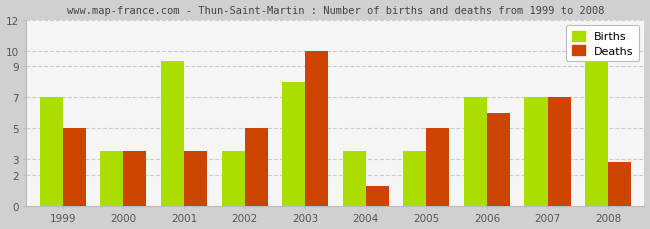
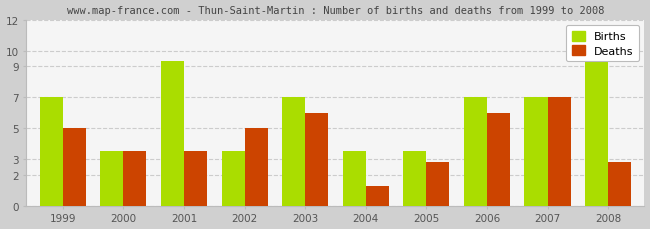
Births/2003: 8.0 -> 7.0
Deaths/2003: 10.0 -> 6.0
Deaths/2005: 5.0 -> 2.8
